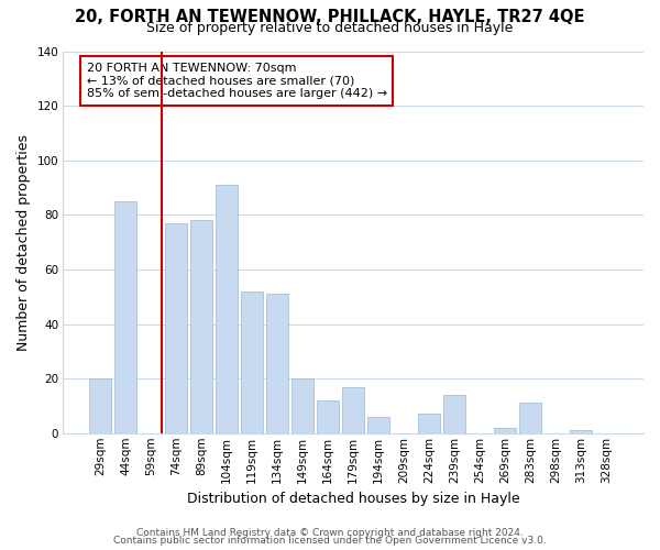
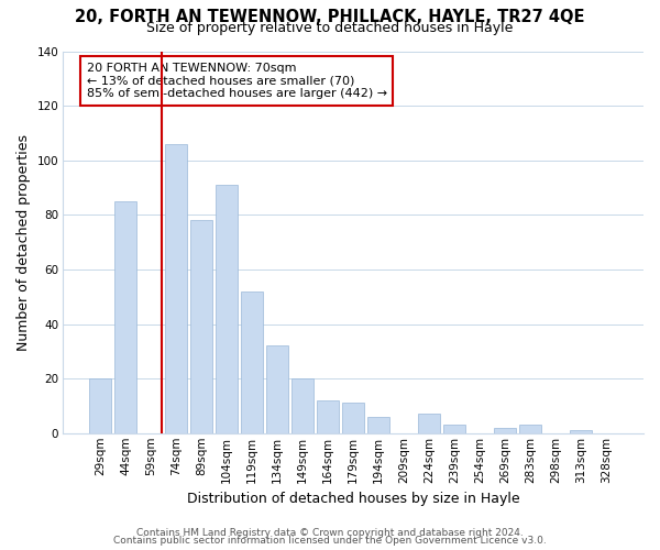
74sqm: 77 -> 106
134sqm: 51 -> 32
179sqm: 17 -> 11
239sqm: 14 -> 3
283sqm: 11 -> 3
